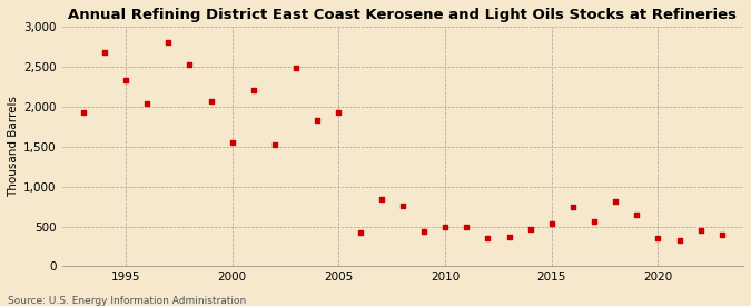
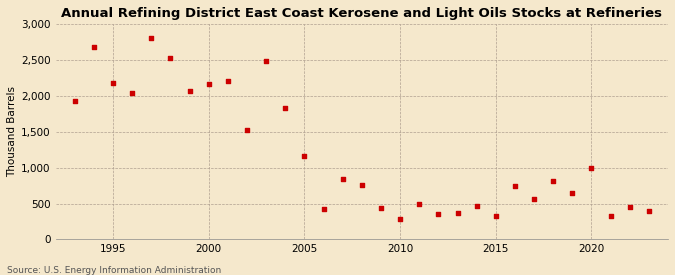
1995: 2,330 -> 2,180
2000: 1,550 -> 2,160
2005: 1,930 -> 1,160
2010: 490 -> 280
2015: 540 -> 320
2020: 360 -> 1,000
